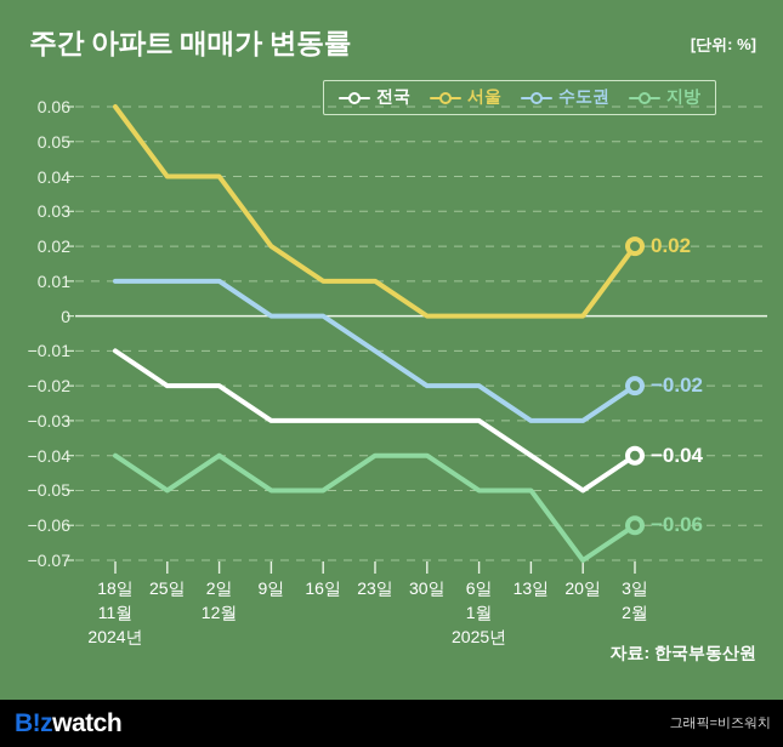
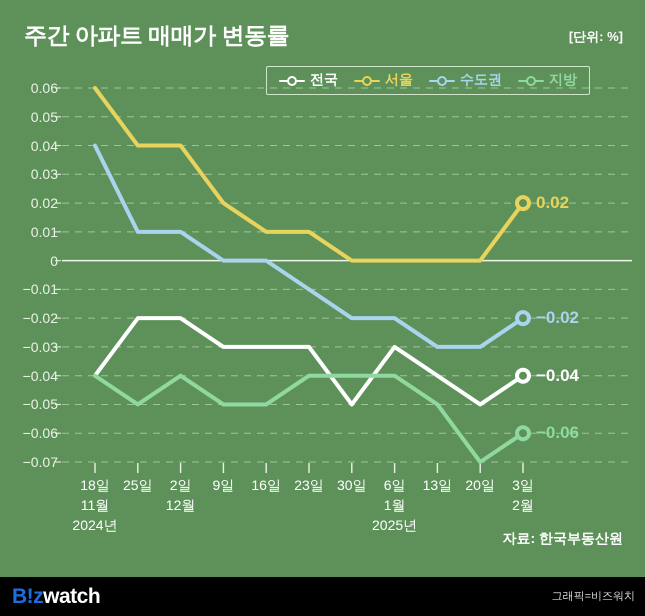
전국/18일: -0.01 -> -0.04
수도권/18일: 0.01 -> 0.04
전국/30일: -0.03 -> -0.05
지방/6일: -0.05 -> -0.04
